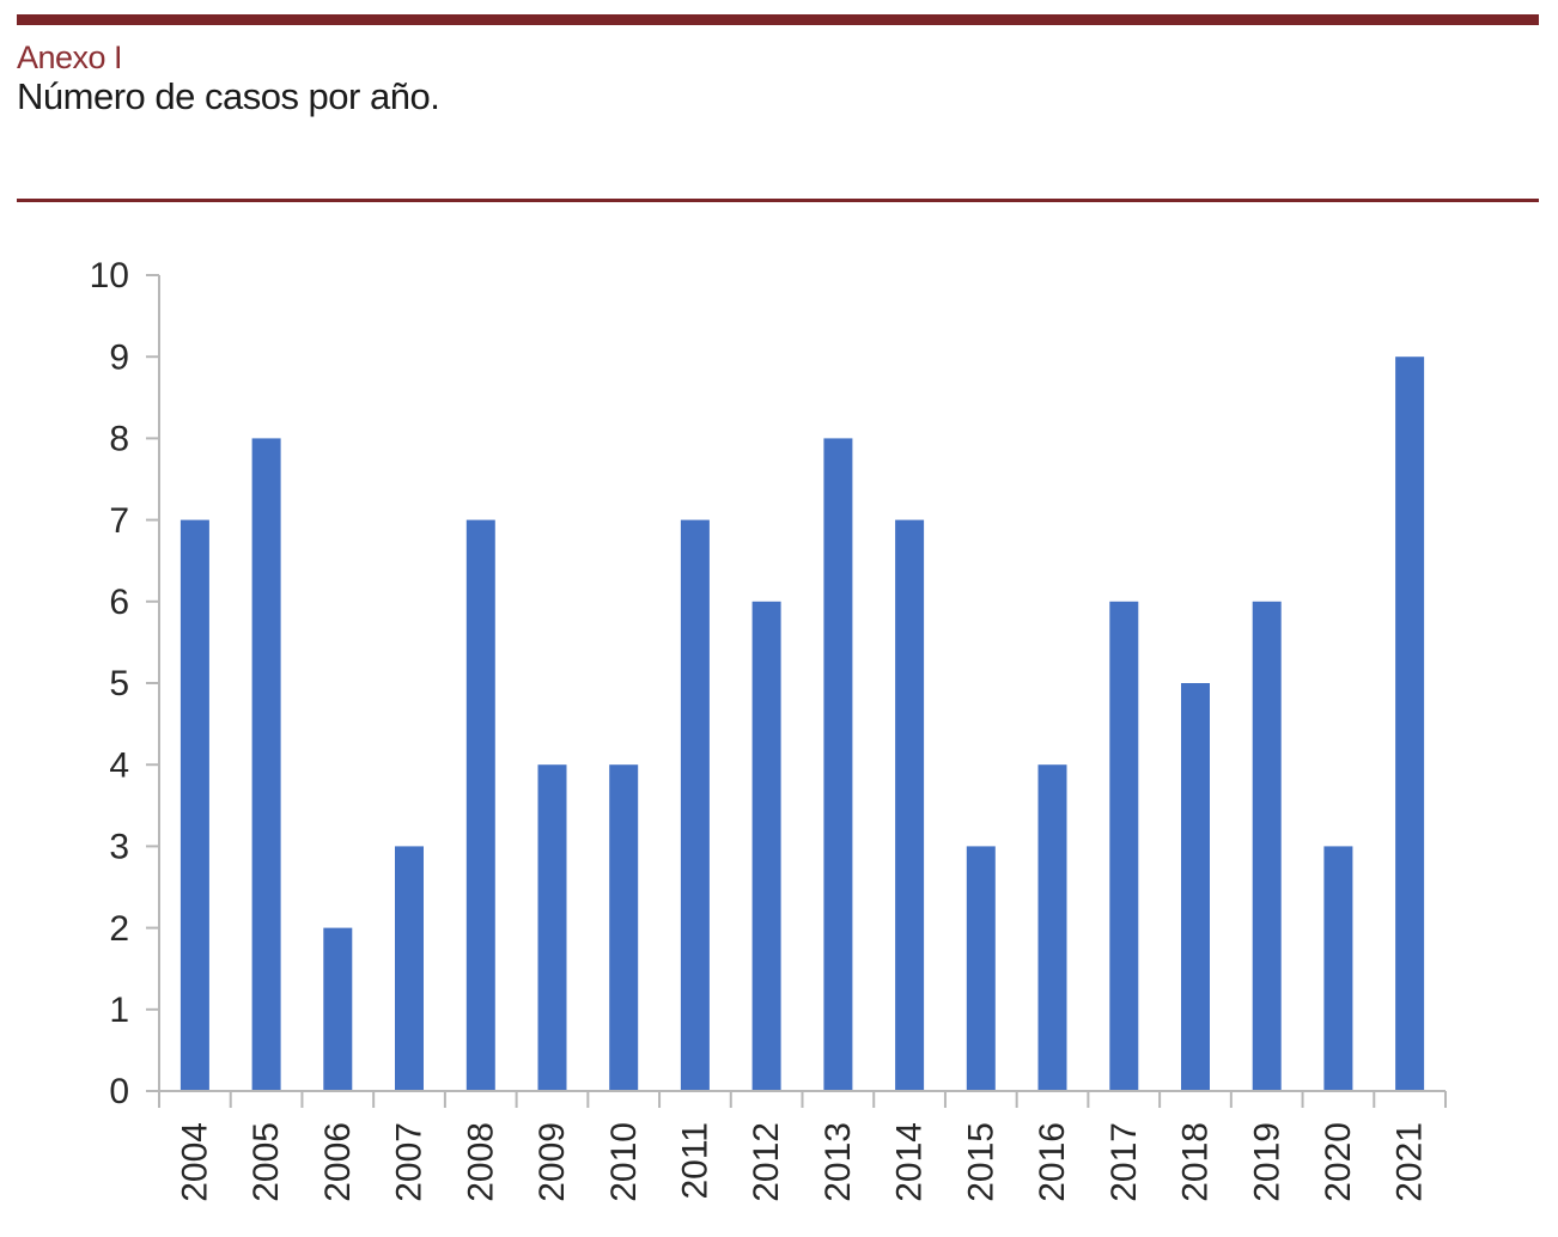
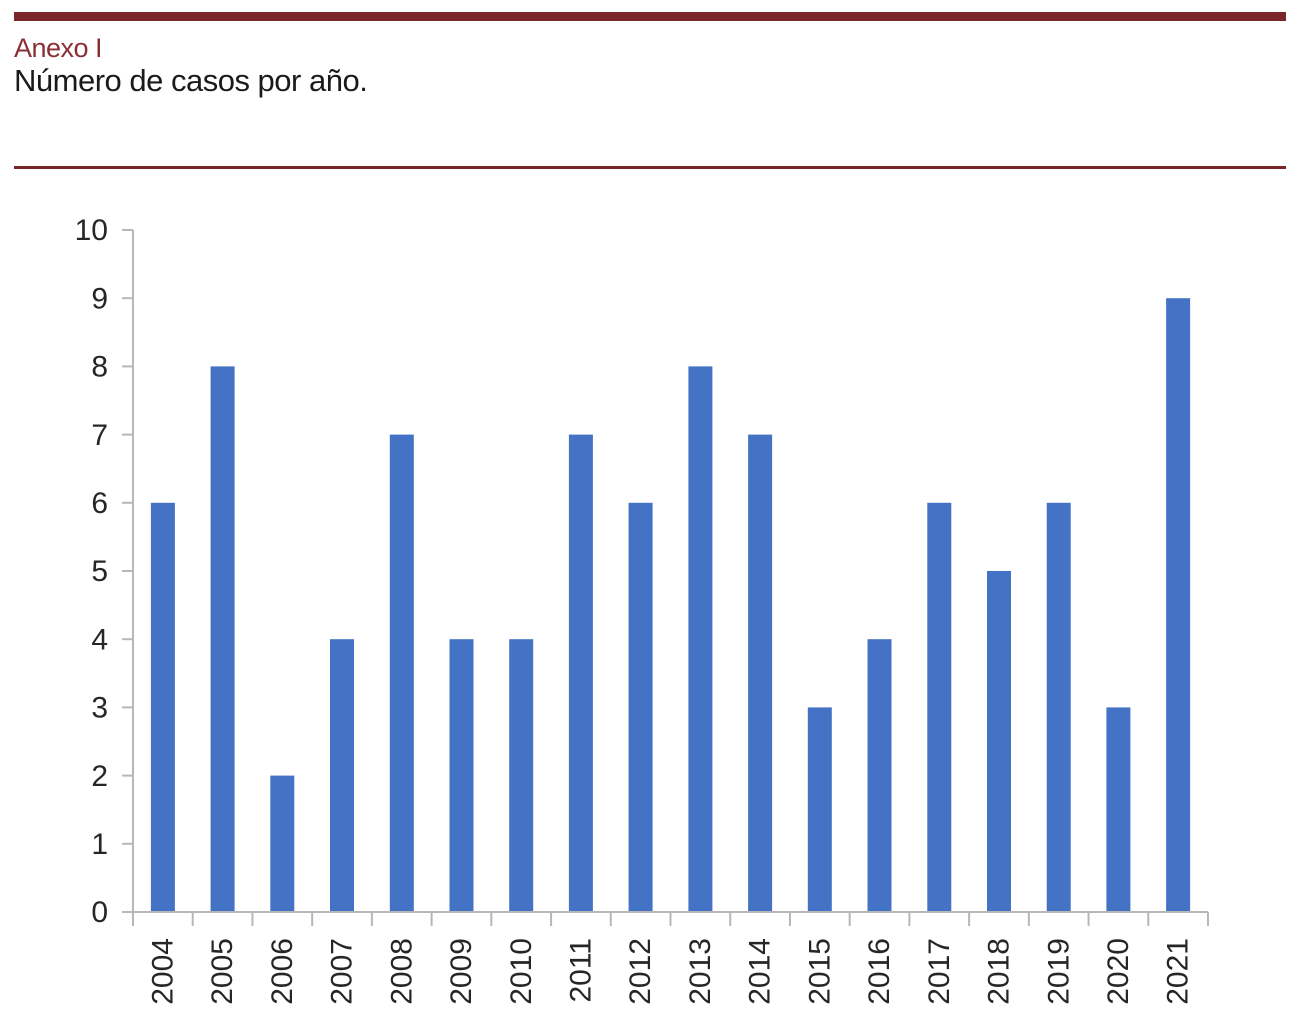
2004: 7 -> 6
2007: 3 -> 4
